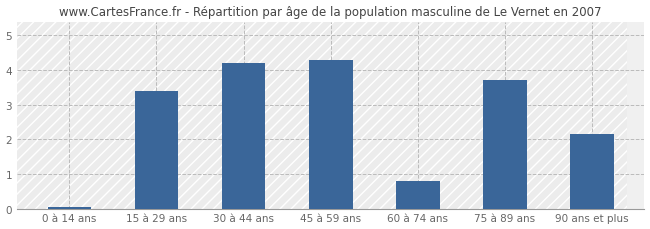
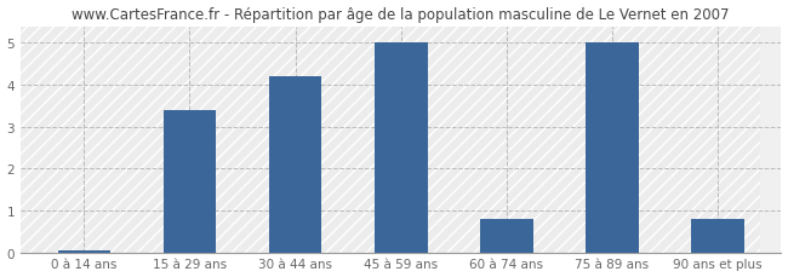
45 à 59 ans: 4.30 -> 5.00
75 à 89 ans: 3.70 -> 5.00
90 ans et plus: 2.15 -> 0.80
